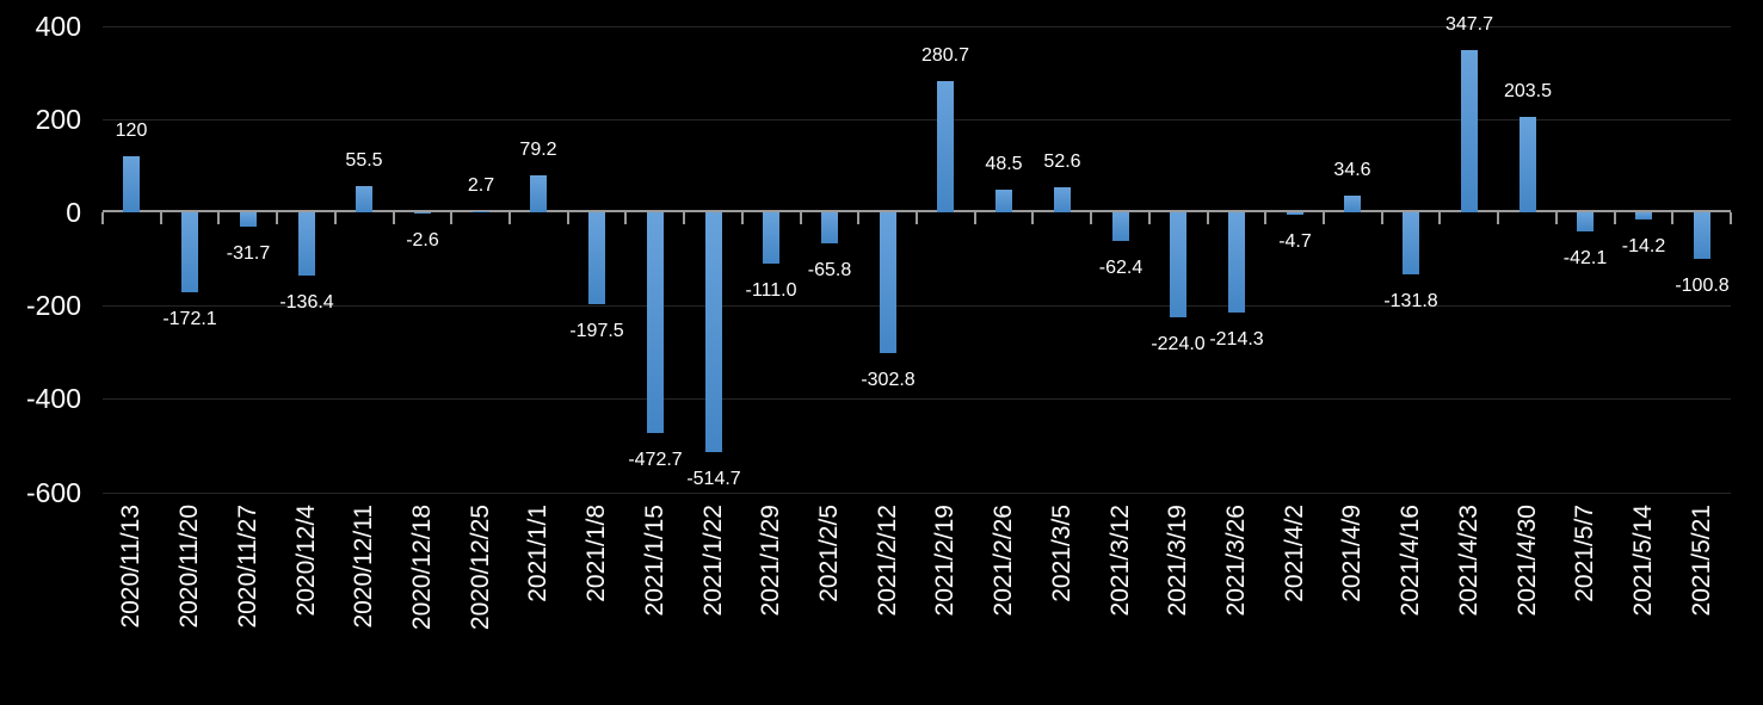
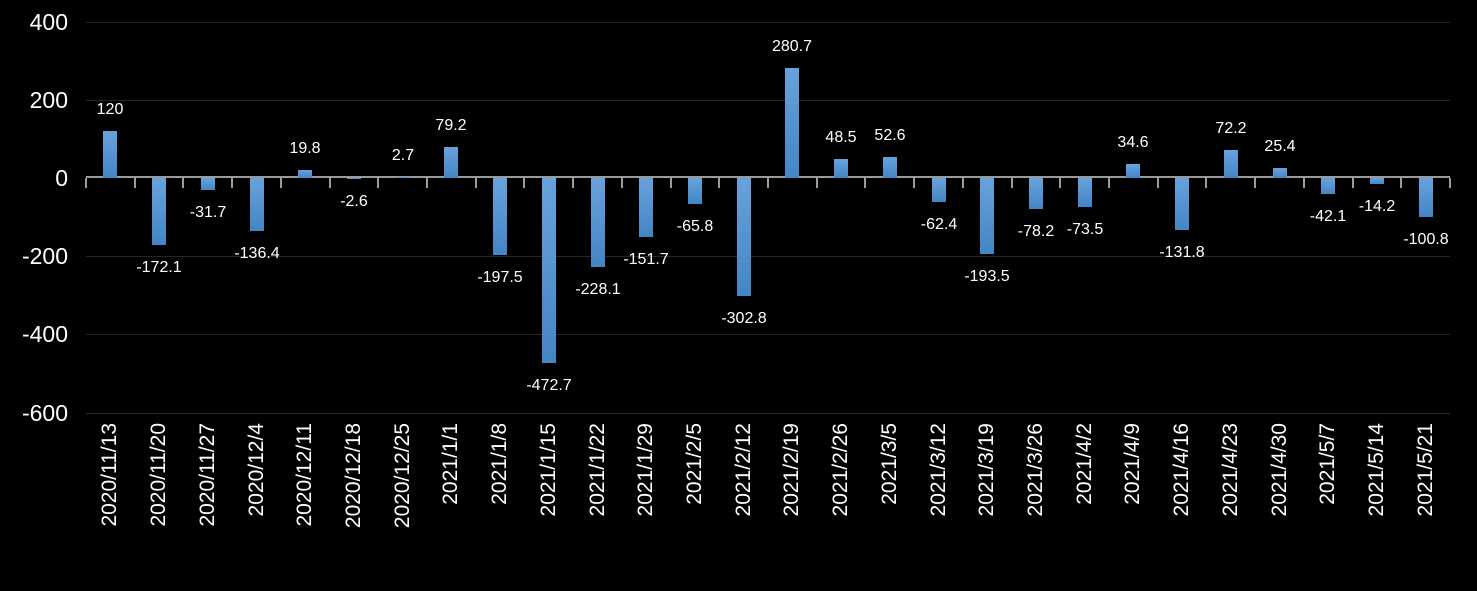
2020/12/11: 55.5 -> 19.8
2021/1/22: -514.7 -> -228.1
2021/1/29: -111.0 -> -151.7
2021/3/19: -224.0 -> -193.5
2021/3/26: -214.3 -> -78.2
2021/4/2: -4.7 -> -73.5
2021/4/23: 347.7 -> 72.2
2021/4/30: 203.5 -> 25.4
